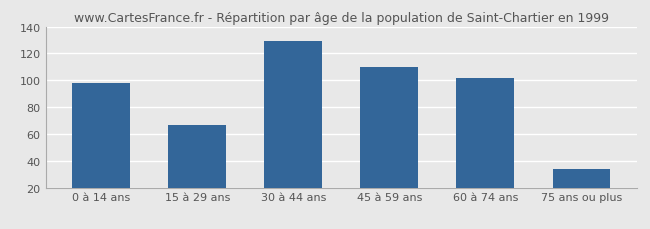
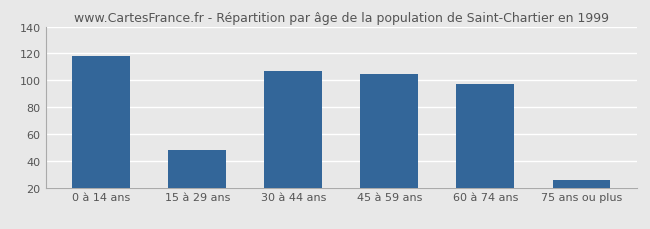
0 à 14 ans: 98 -> 118
15 à 29 ans: 67 -> 48
30 à 44 ans: 129 -> 107
45 à 59 ans: 110 -> 105
60 à 74 ans: 102 -> 97
75 ans ou plus: 34 -> 26
